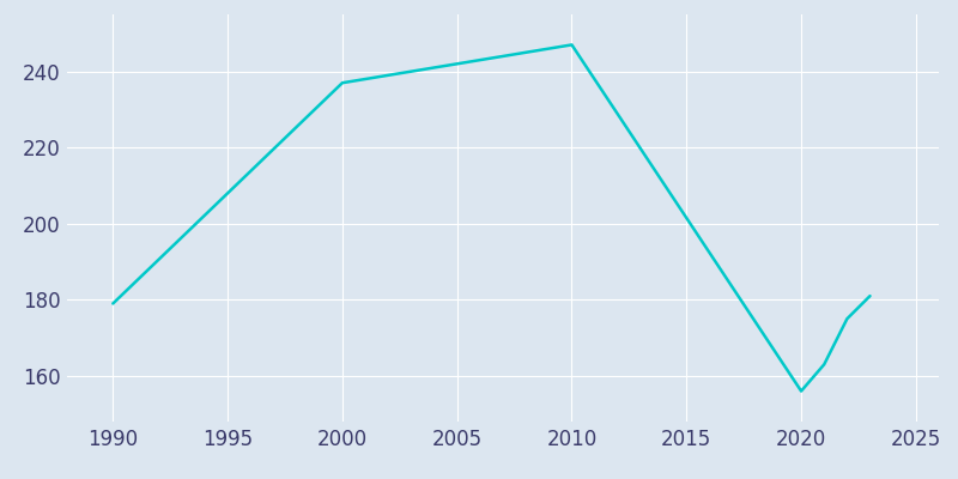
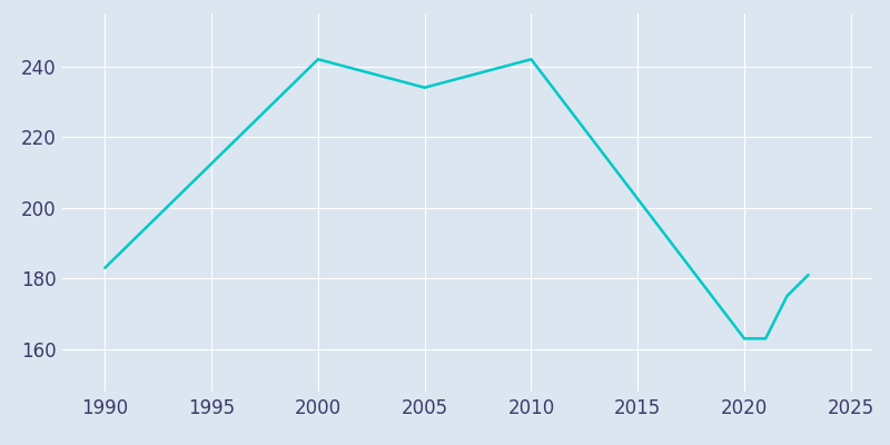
1990: 179 -> 183
2000: 237 -> 242
2005: 242 -> 234
2010: 247 -> 242
2020: 156 -> 163
